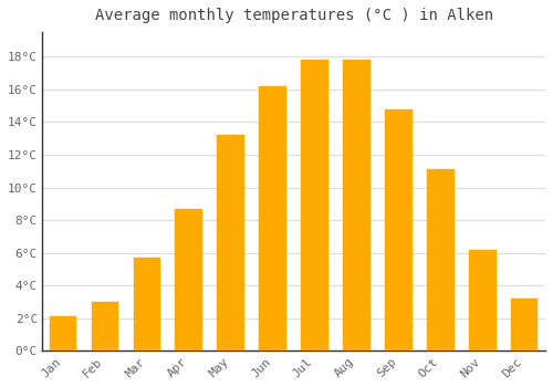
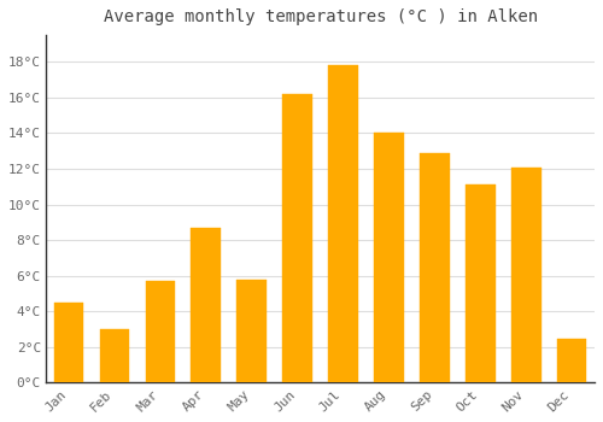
Jan: 2.1°C -> 4.5°C
May: 13.2°C -> 5.8°C
Aug: 17.8°C -> 14.0°C
Sep: 14.8°C -> 12.9°C
Nov: 6.2°C -> 12.1°C
Dec: 3.2°C -> 2.5°C
